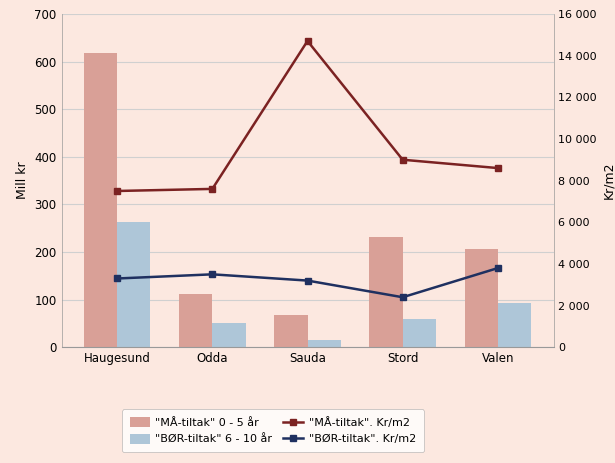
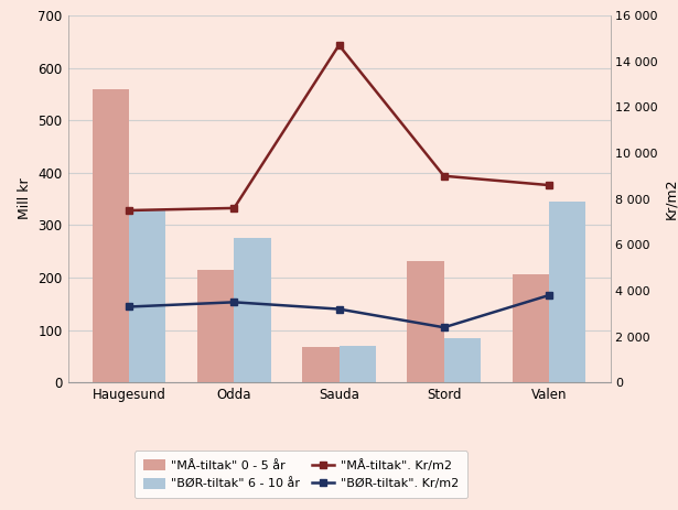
"MÅ-tiltak" 0 - 5 år/Haugesund: 618 -> 560
"BØR-tiltak" 6 - 10 år/Haugesund: 263 -> 330
"MÅ-tiltak" 0 - 5 år/Odda: 112 -> 215
"BØR-tiltak" 6 - 10 år/Odda: 50 -> 275
"BØR-tiltak" 6 - 10 år/Sauda: 15 -> 70
"BØR-tiltak" 6 - 10 år/Stord: 60 -> 85
"BØR-tiltak" 6 - 10 år/Valen: 92 -> 345
